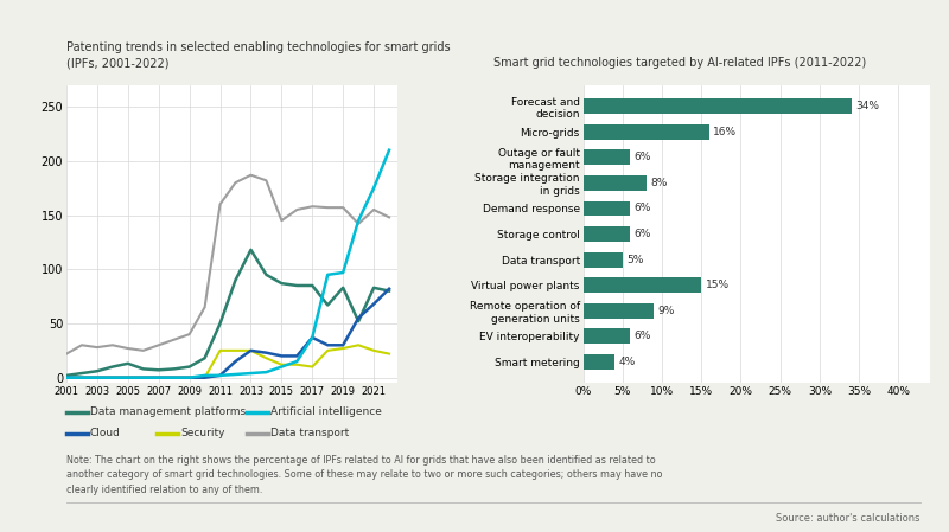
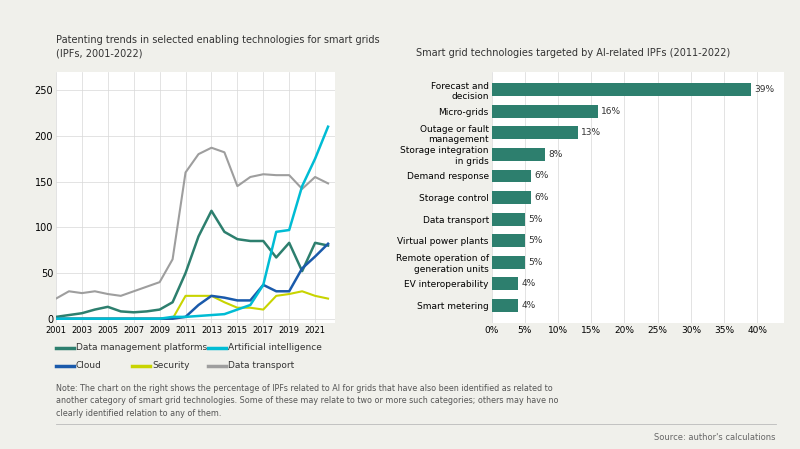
Forecast and decision: 34% -> 39%
Outage or fault management: 6% -> 13%
Virtual power plants: 15% -> 5%
Remote operation of generation units: 9% -> 5%
EV interoperability: 6% -> 4%
